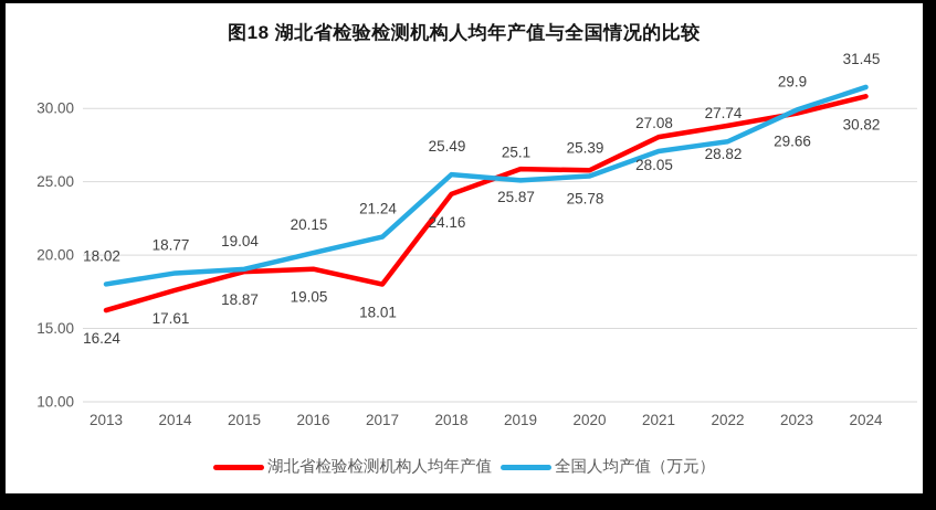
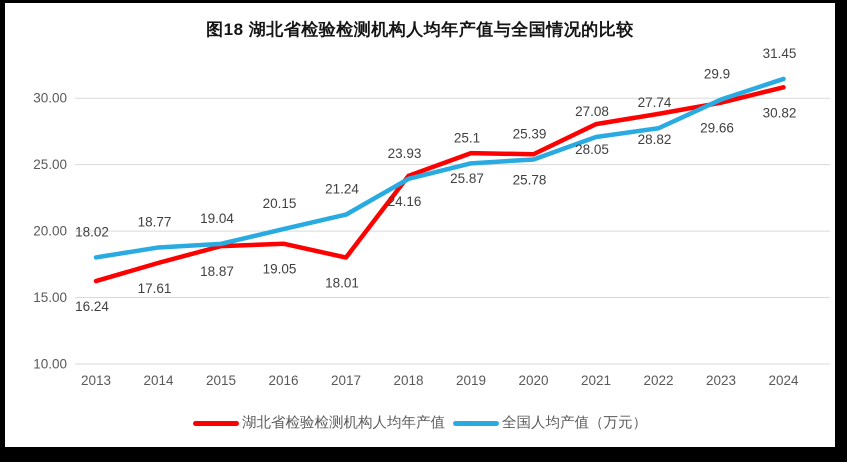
全国人均产值（万元）/2018: 25.49 -> 23.93
